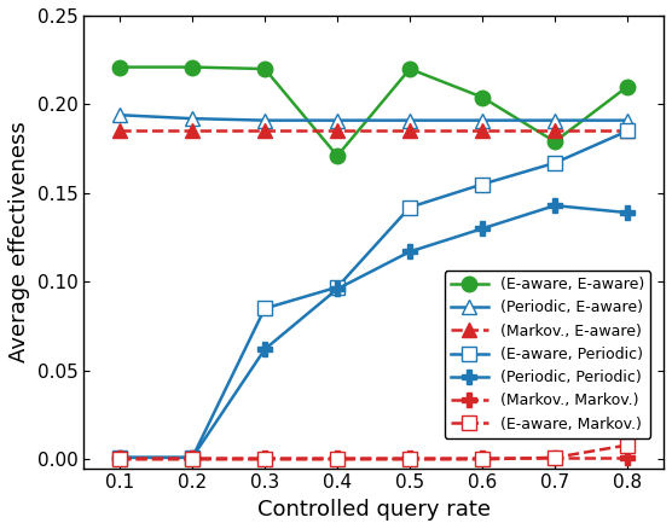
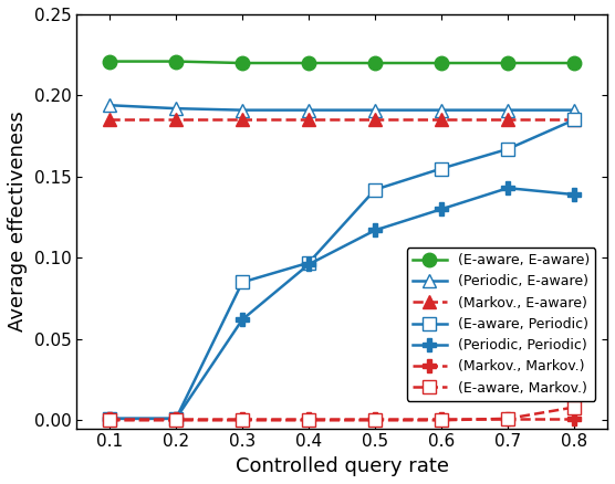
(E-aware, E-aware)/0.4: 0.171 -> 0.220
(E-aware, E-aware)/0.6: 0.204 -> 0.220
(E-aware, E-aware)/0.7: 0.179 -> 0.220
(E-aware, E-aware)/0.8: 0.210 -> 0.220
